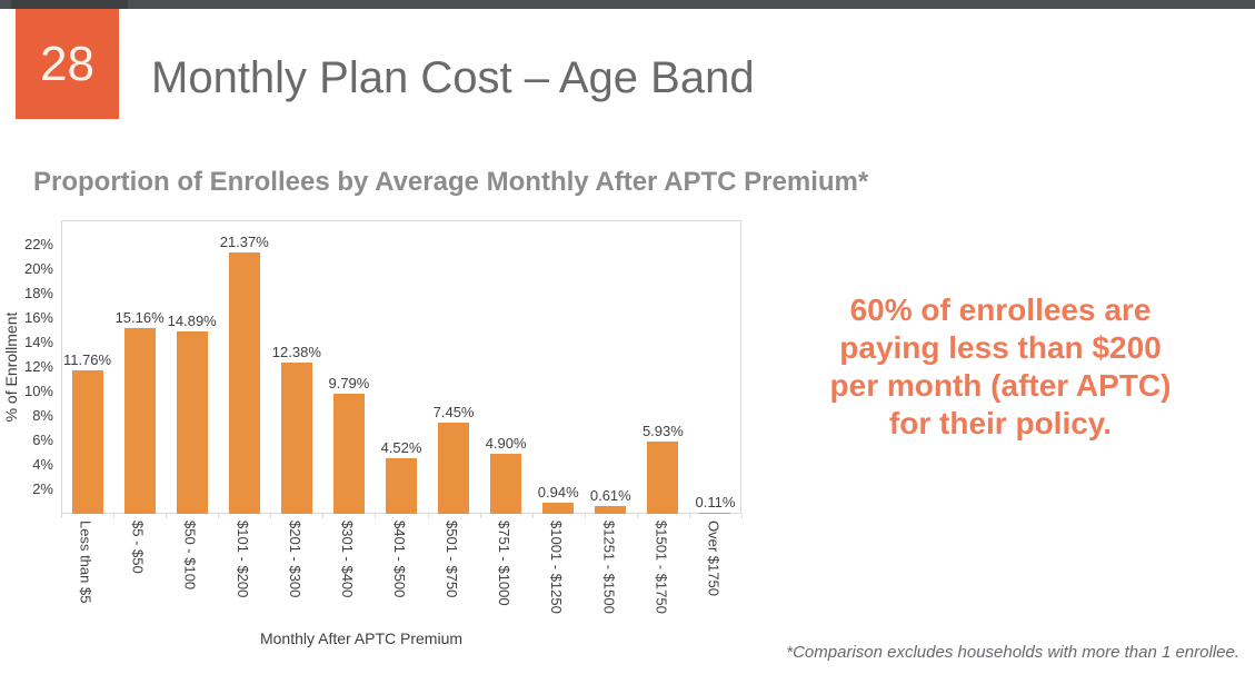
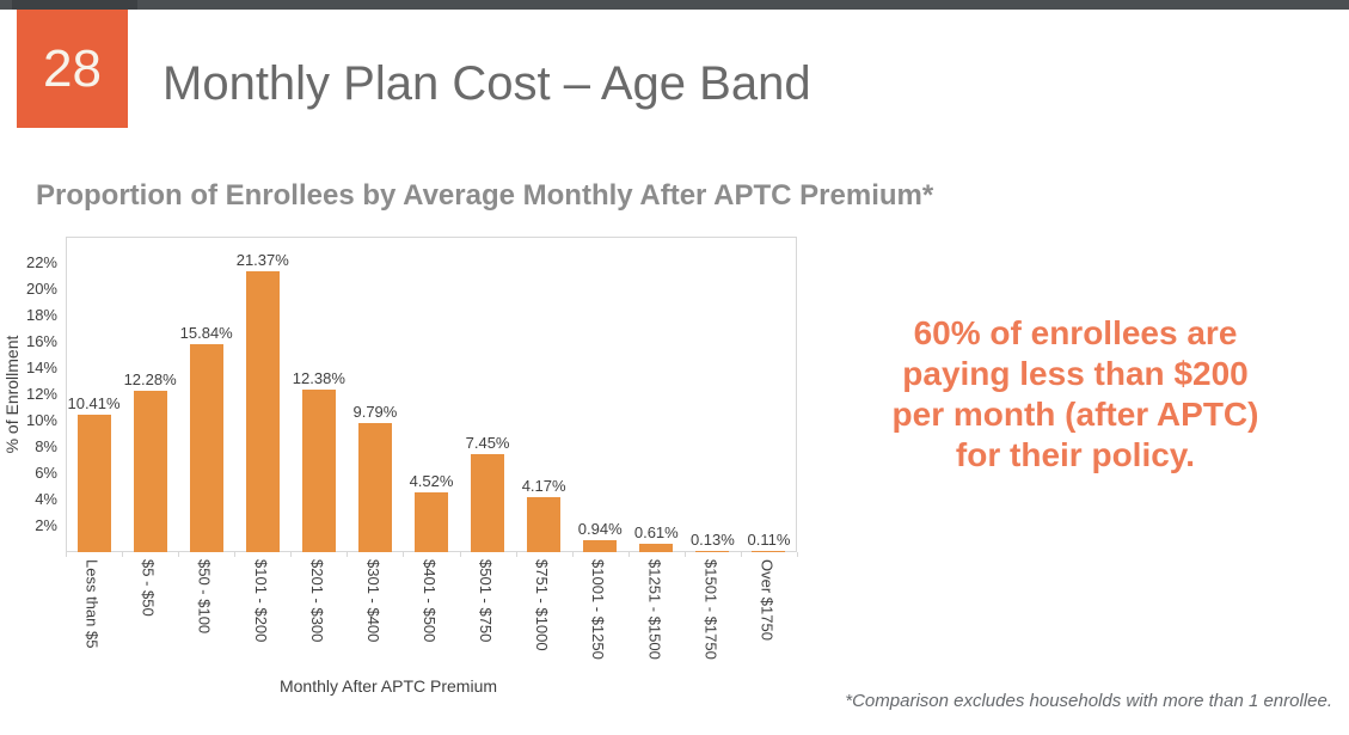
Less than $5: 11.76% -> 10.41%
$5 - $50: 15.16% -> 12.28%
$50 - $100: 14.89% -> 15.84%
$751 - $1000: 4.90% -> 4.17%
$1501 - $1750: 5.93% -> 0.13%
